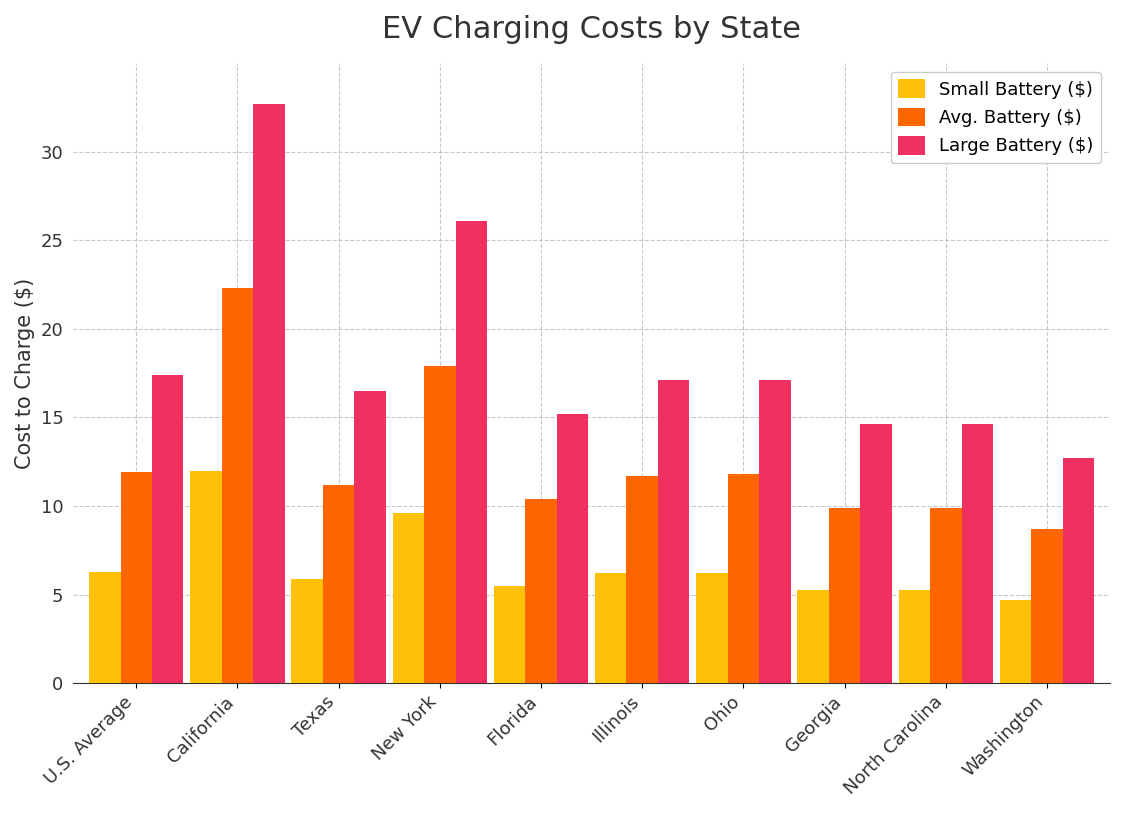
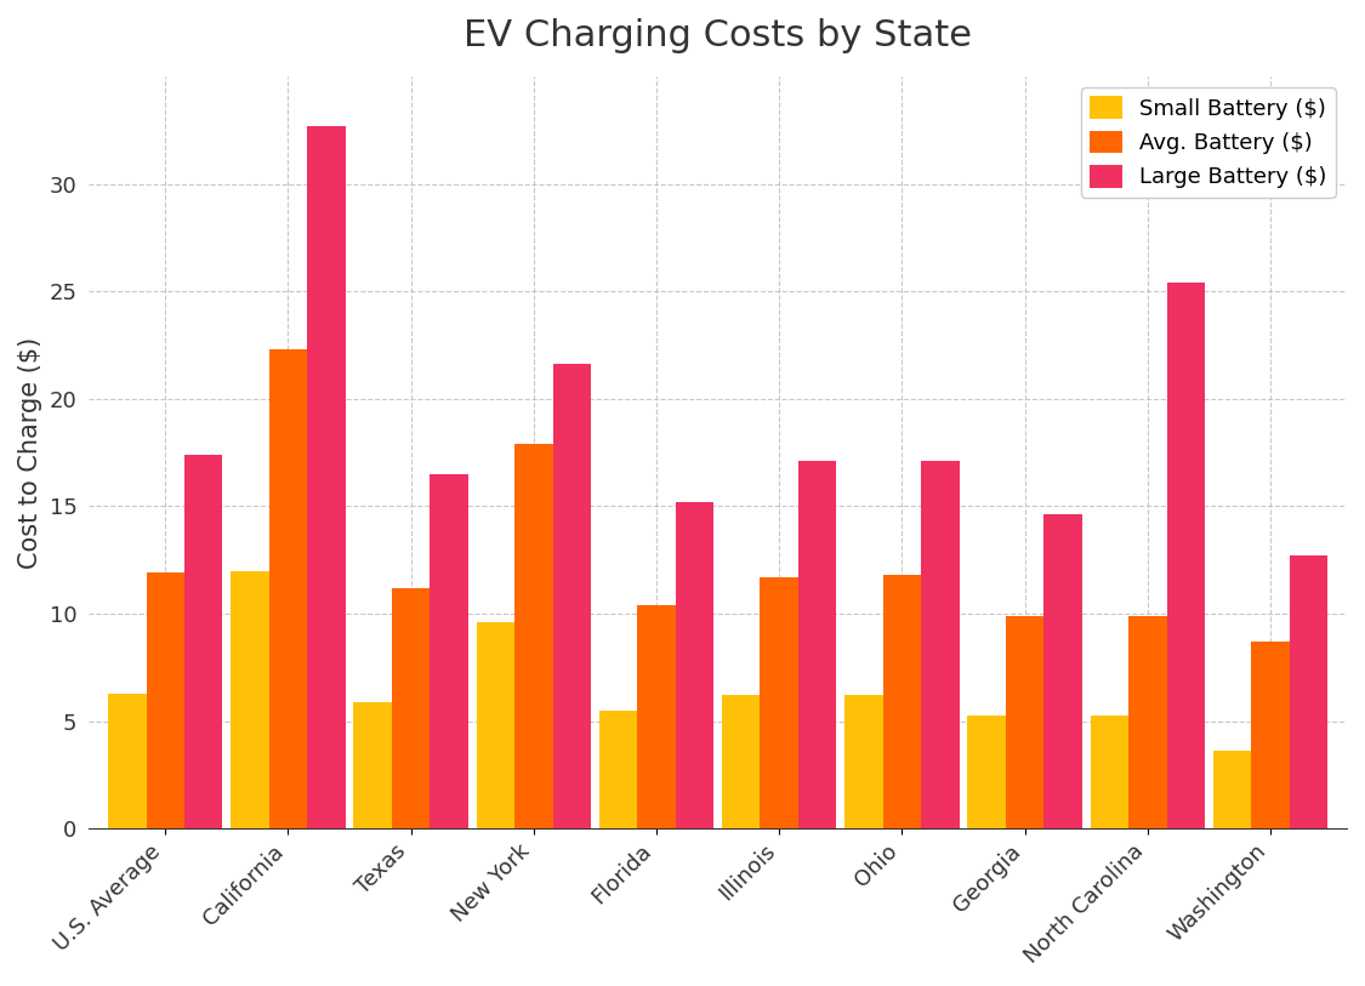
Large Battery ($)/New York: 26.1 -> 21.6
Large Battery ($)/North Carolina: 14.6 -> 25.4
Small Battery ($)/Washington: 4.7 -> 3.6
